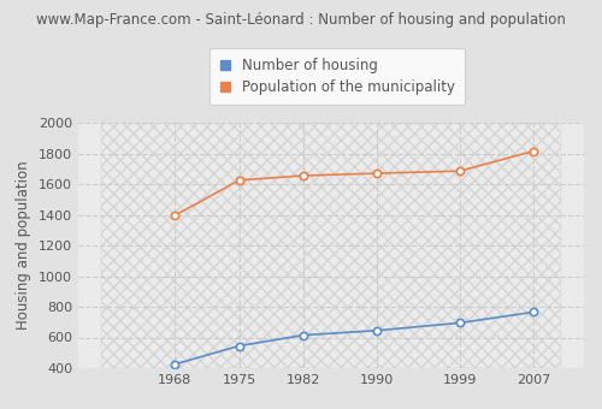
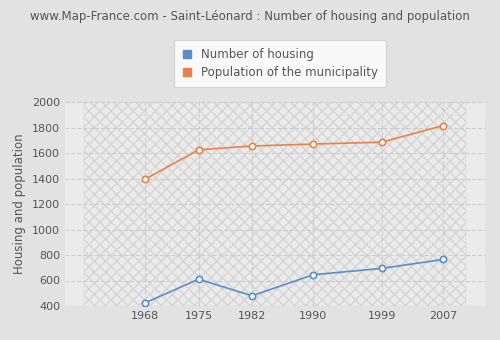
Number of housing/1975: 540 -> 610
Number of housing/1982: 620 -> 480
